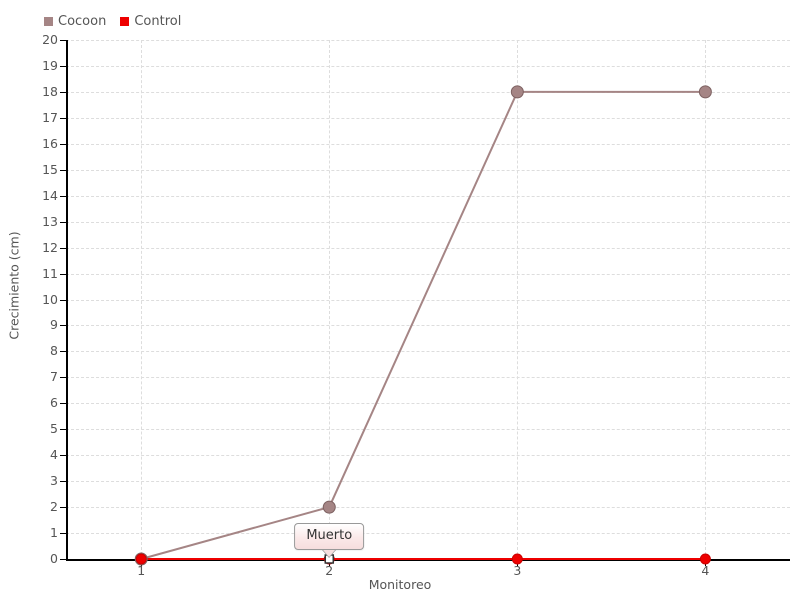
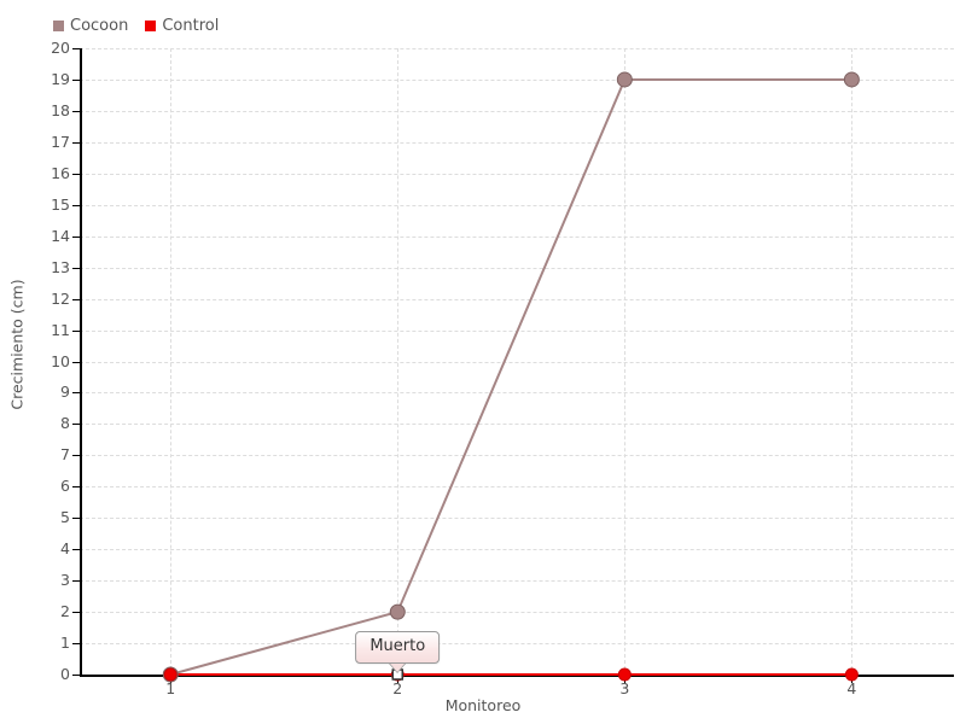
Cocoon/3: 18 -> 19
Cocoon/4: 18 -> 19
